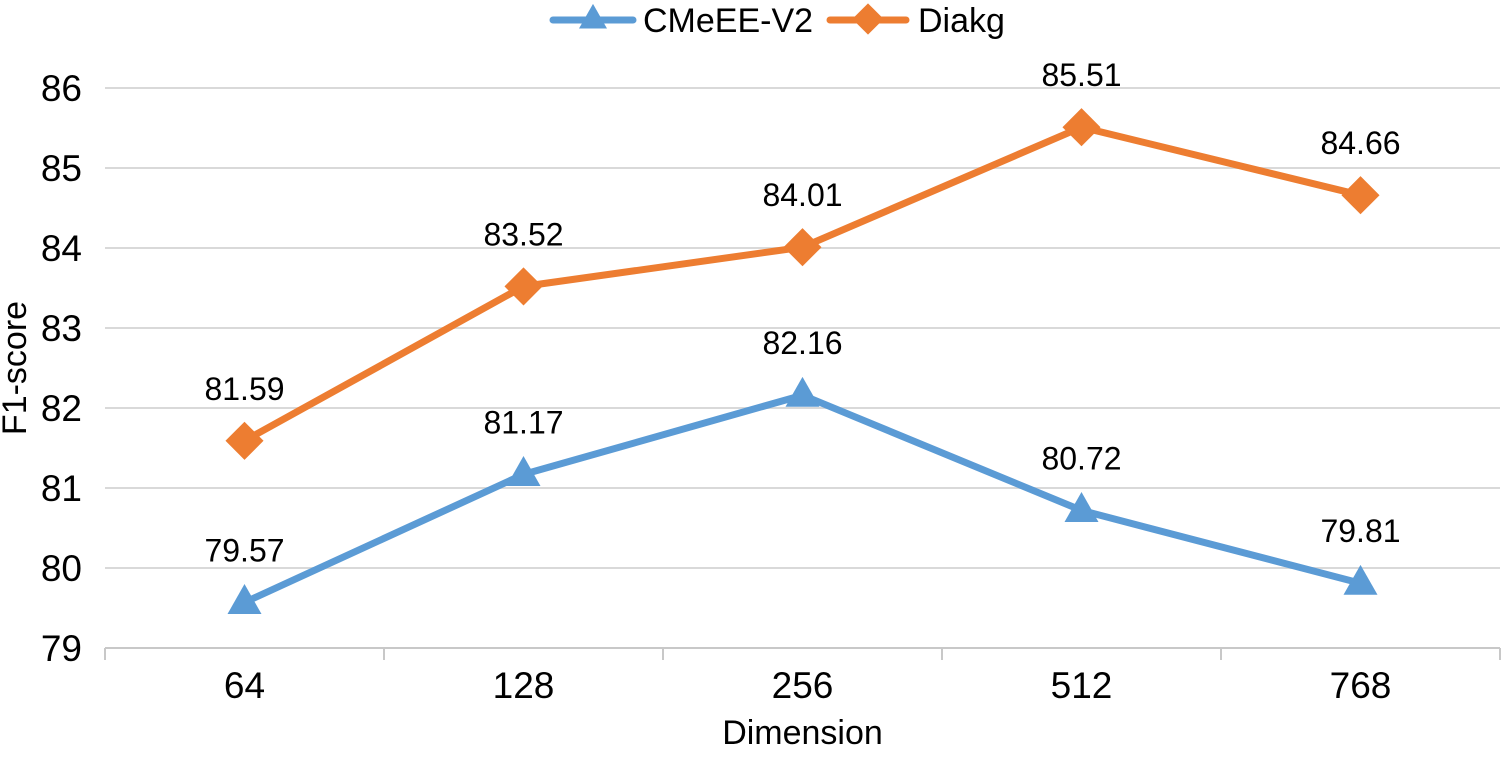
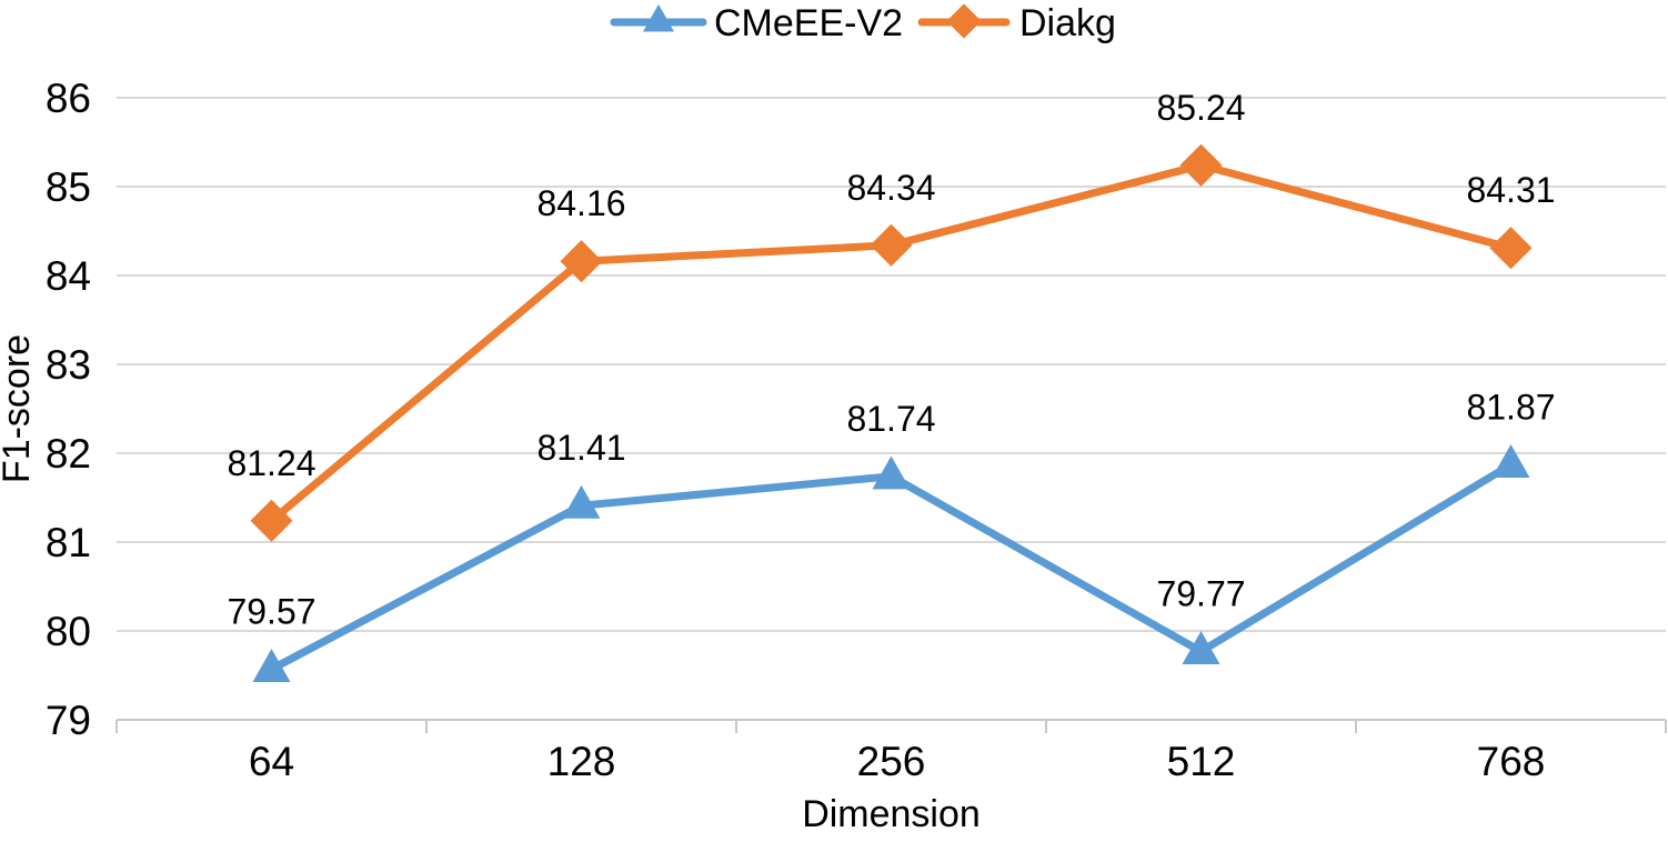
Diakg/64: 81.59 -> 81.24
CMeEE-V2/128: 81.17 -> 81.41
Diakg/128: 83.52 -> 84.16
CMeEE-V2/256: 82.16 -> 81.74
Diakg/256: 84.01 -> 84.34
CMeEE-V2/512: 80.72 -> 79.77
Diakg/512: 85.51 -> 85.24
CMeEE-V2/768: 79.81 -> 81.87
Diakg/768: 84.66 -> 84.31
